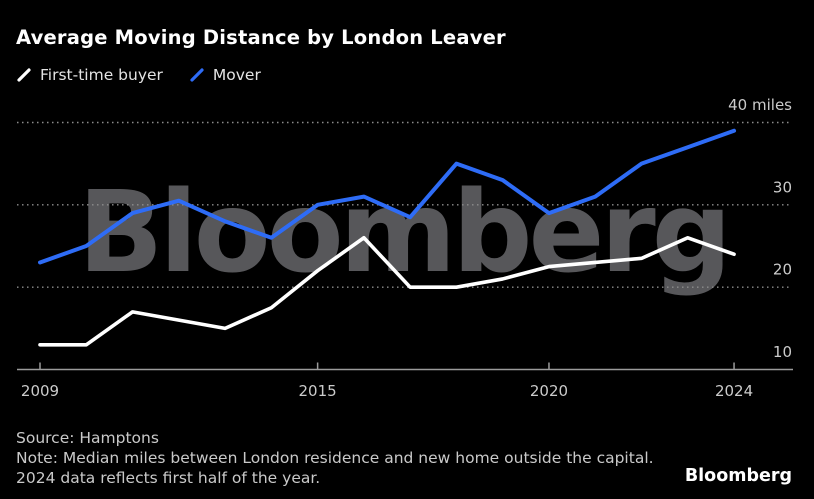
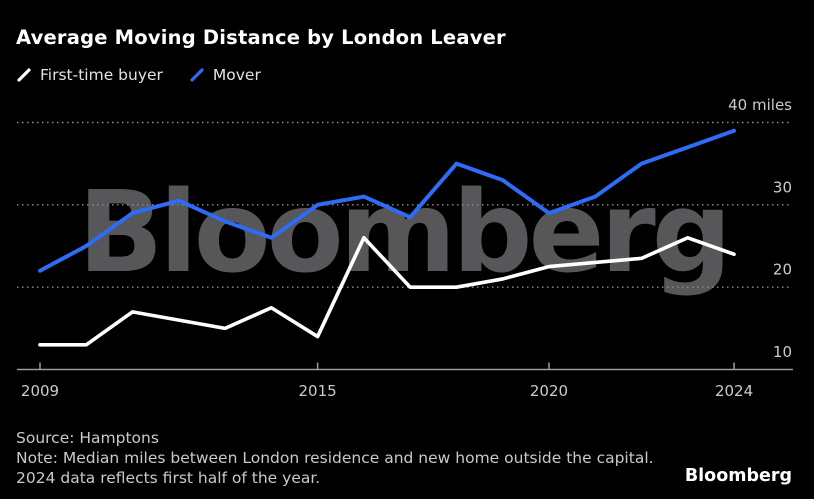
Mover/2009: 23 -> 22
First-time buyer/2015: 22 -> 14
